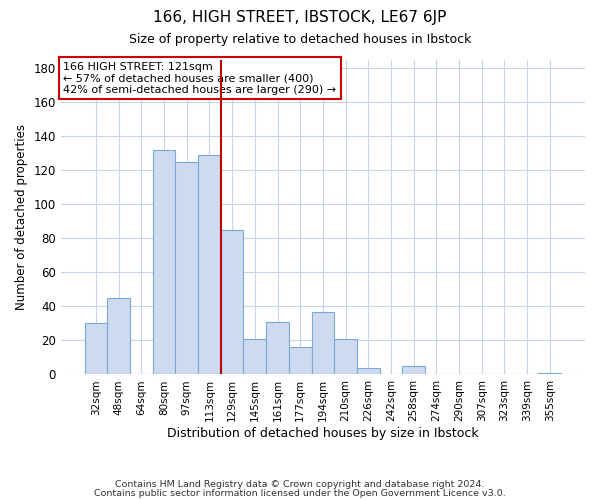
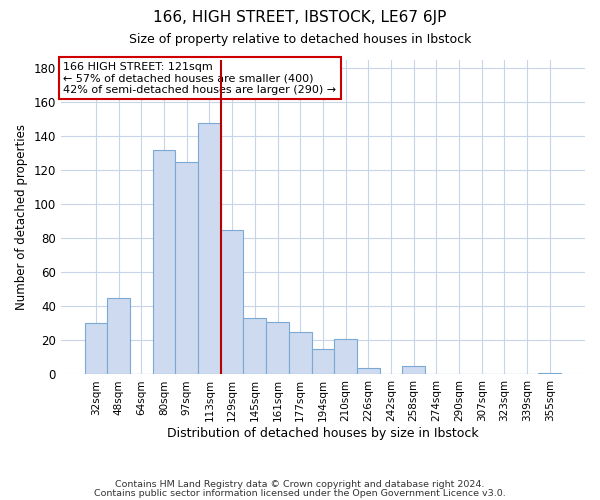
113sqm: 129 -> 148
145sqm: 21 -> 33
177sqm: 16 -> 25
194sqm: 37 -> 15
